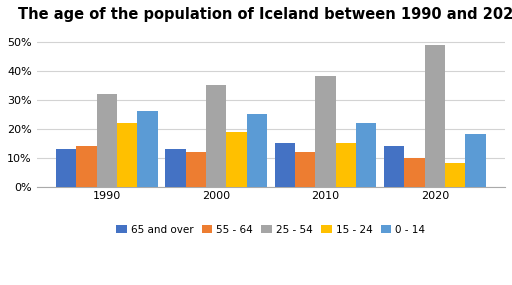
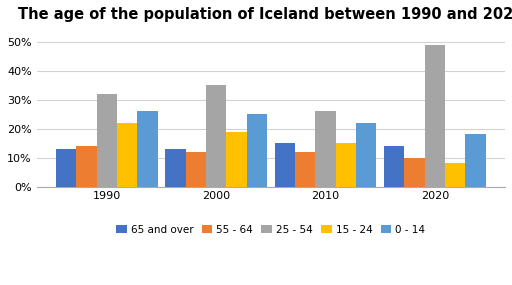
25 - 54/2010: 38% -> 26%
